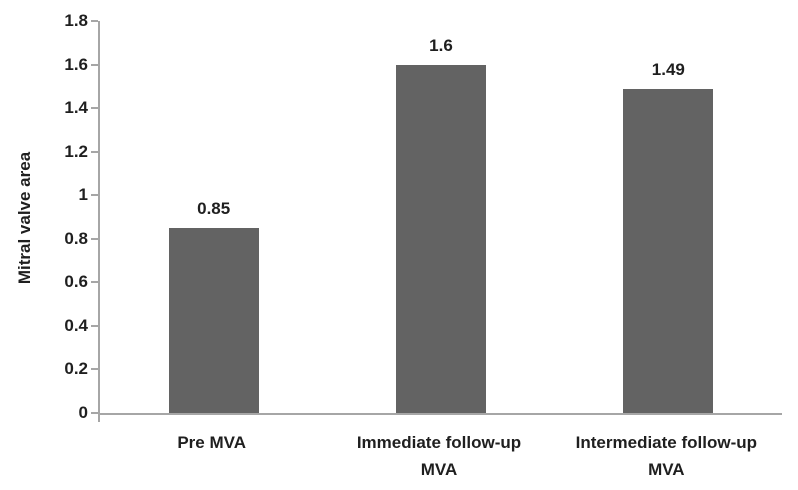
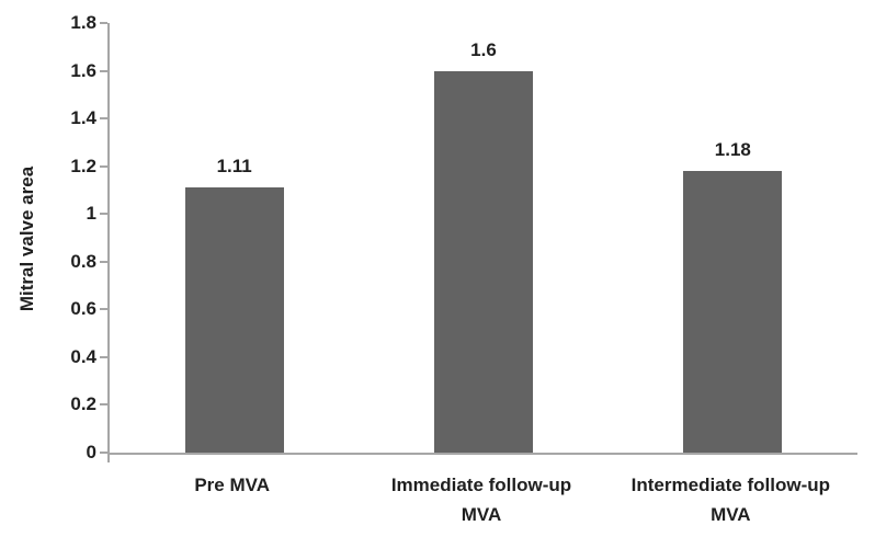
Pre MVA: 0.85 -> 1.11
Intermediate follow-up MVA: 1.49 -> 1.18
